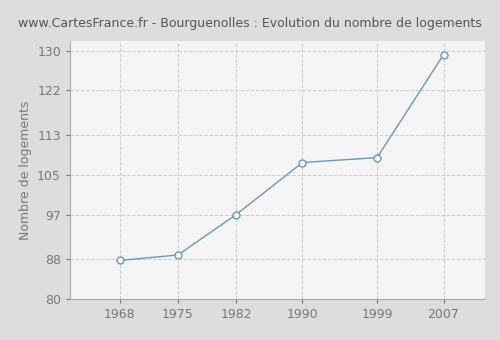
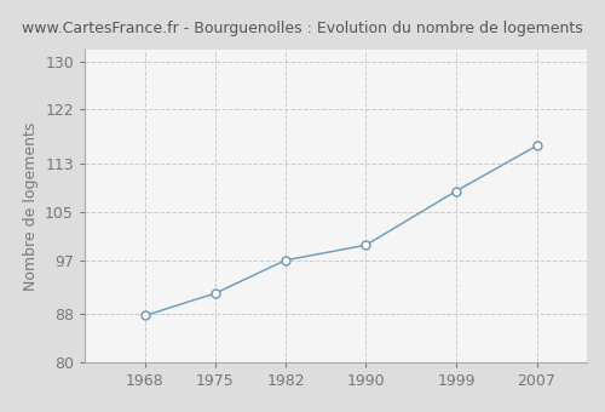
1975: 88.9 -> 91.5
1990: 107.5 -> 99.5
2007: 129.2 -> 116.0
